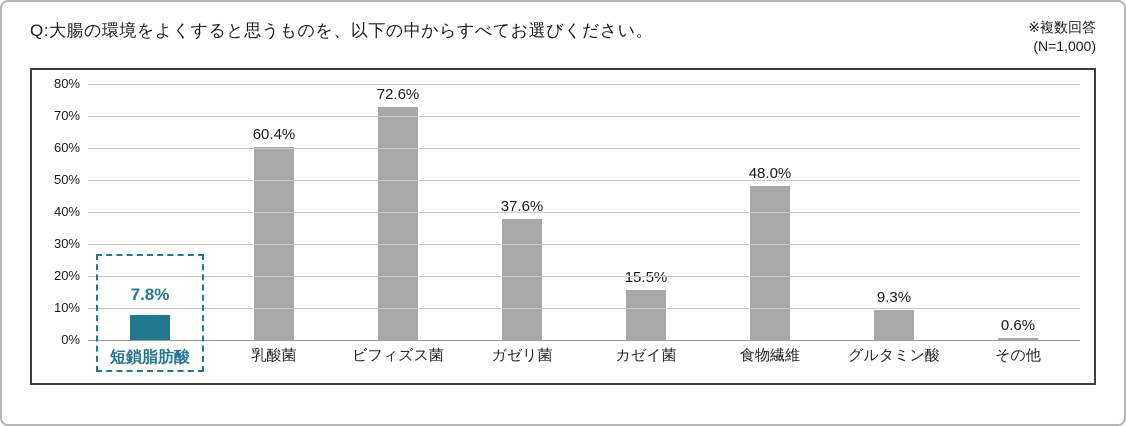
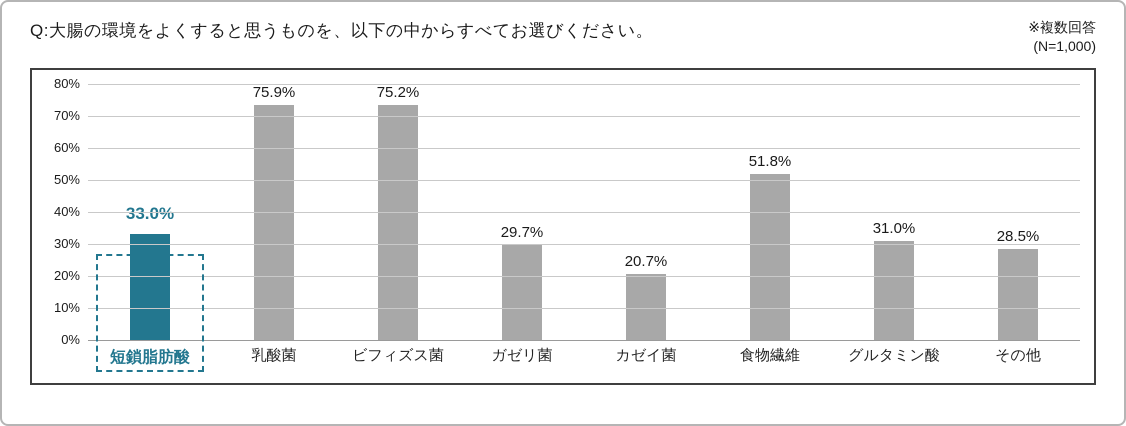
短鎖脂肪酸: 7.8% -> 33.0%
乳酸菌: 60.4% -> 75.9%
ビフィズス菌: 72.6% -> 75.2%
ガゼリ菌: 37.6% -> 29.7%
カゼイ菌: 15.5% -> 20.7%
食物繊維: 48.0% -> 51.8%
グルタミン酸: 9.3% -> 31.0%
その他: 0.6% -> 28.5%
